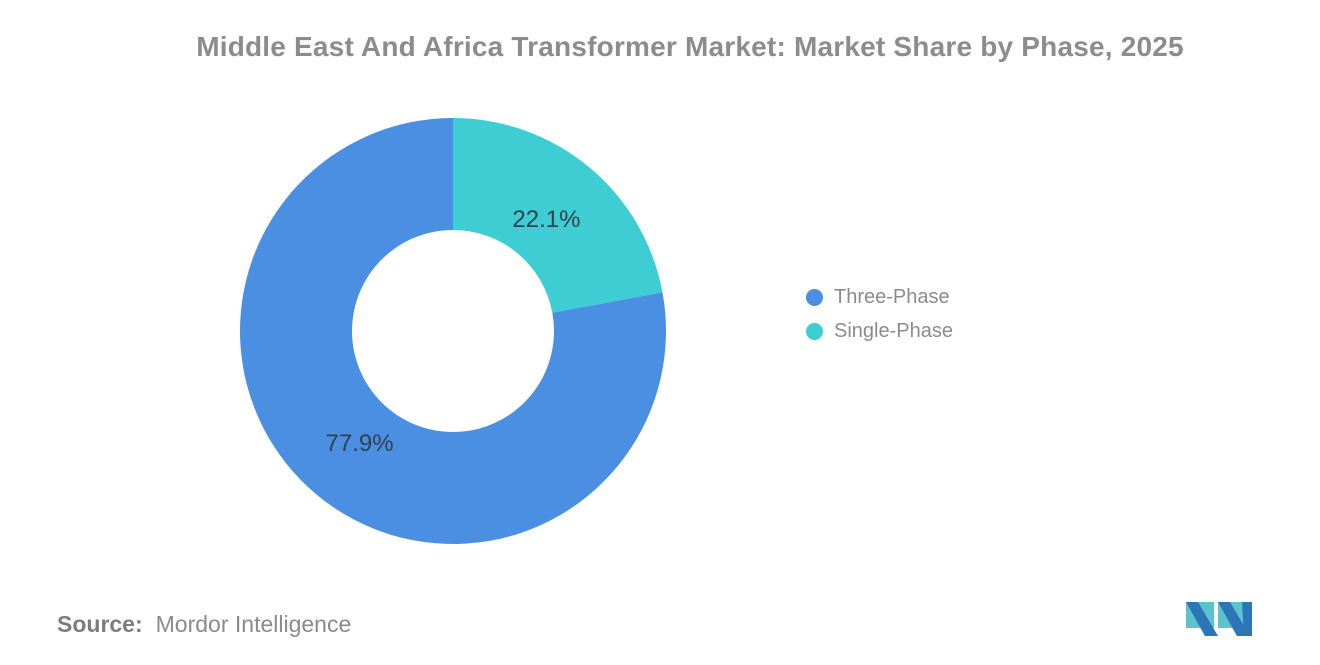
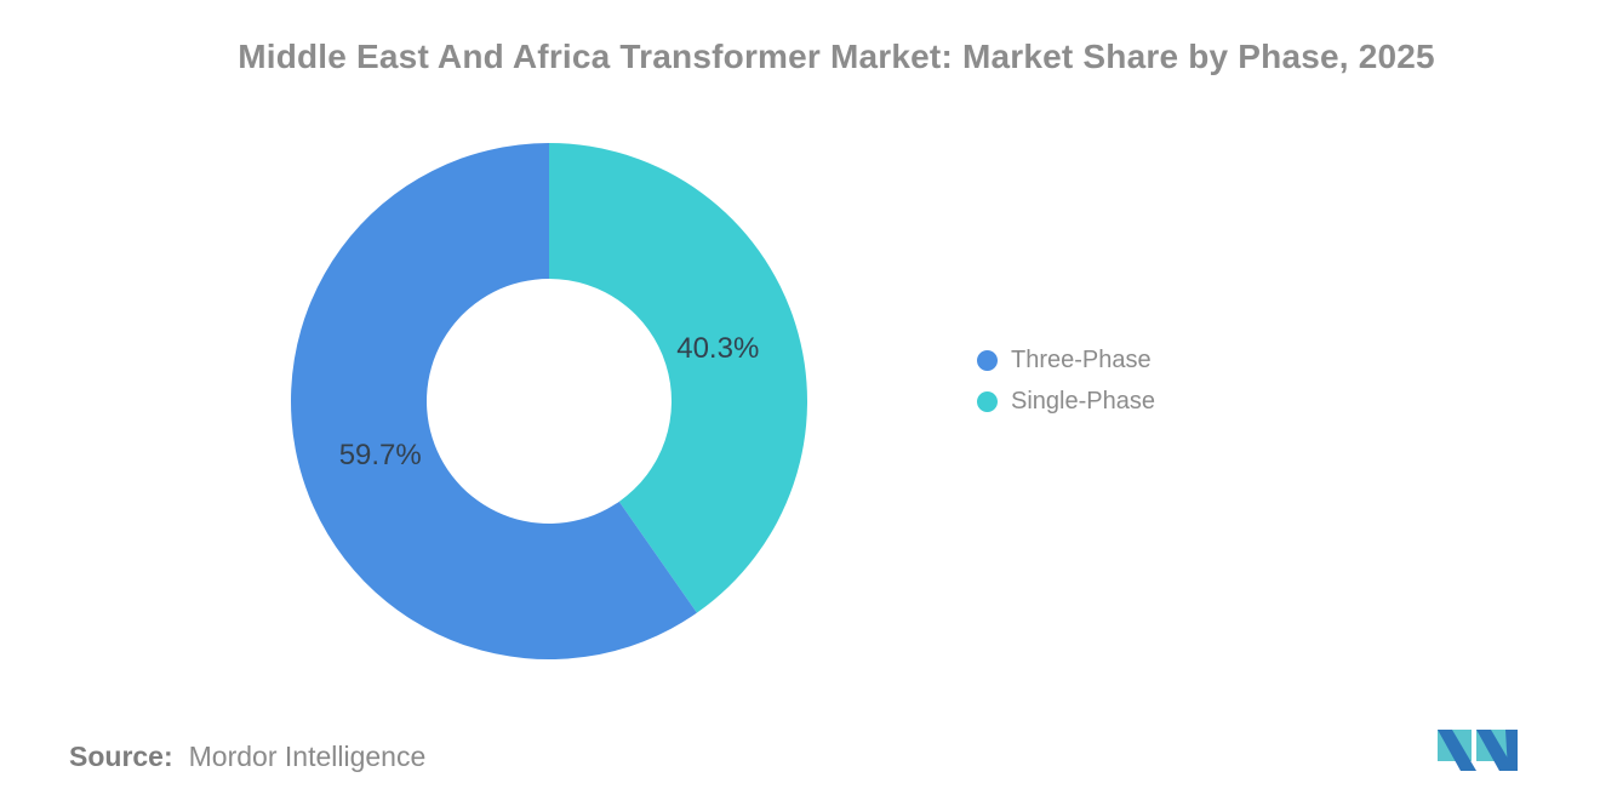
Three-Phase: 77.9% -> 59.7%
Single-Phase: 22.1% -> 40.3%
